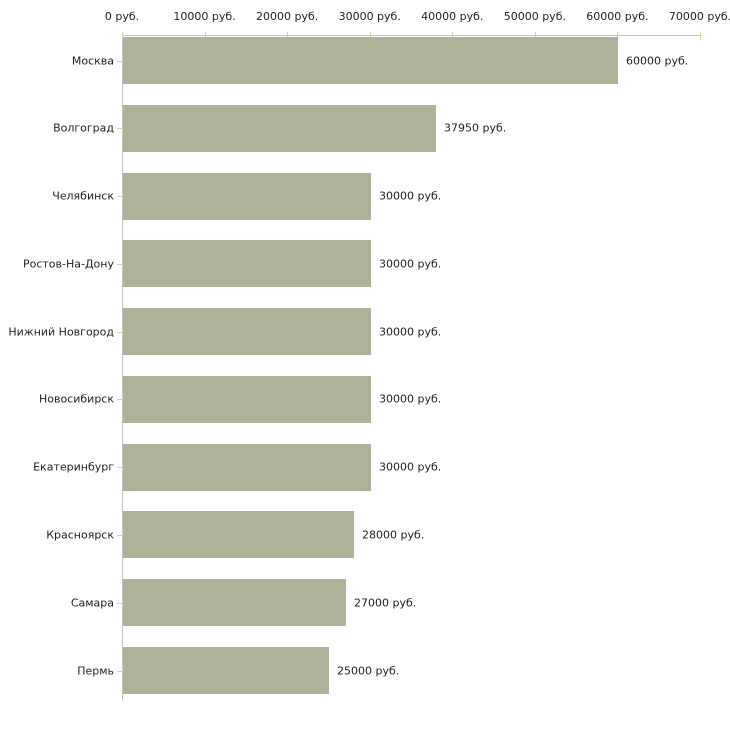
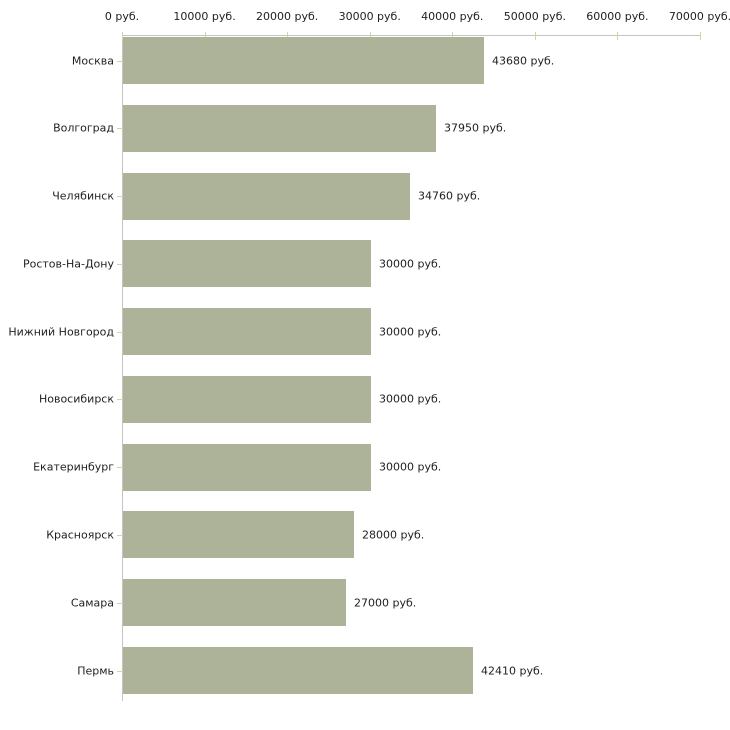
Москва: 60000 -> 43680
Челябинск: 30000 -> 34760
Пермь: 25000 -> 42410
